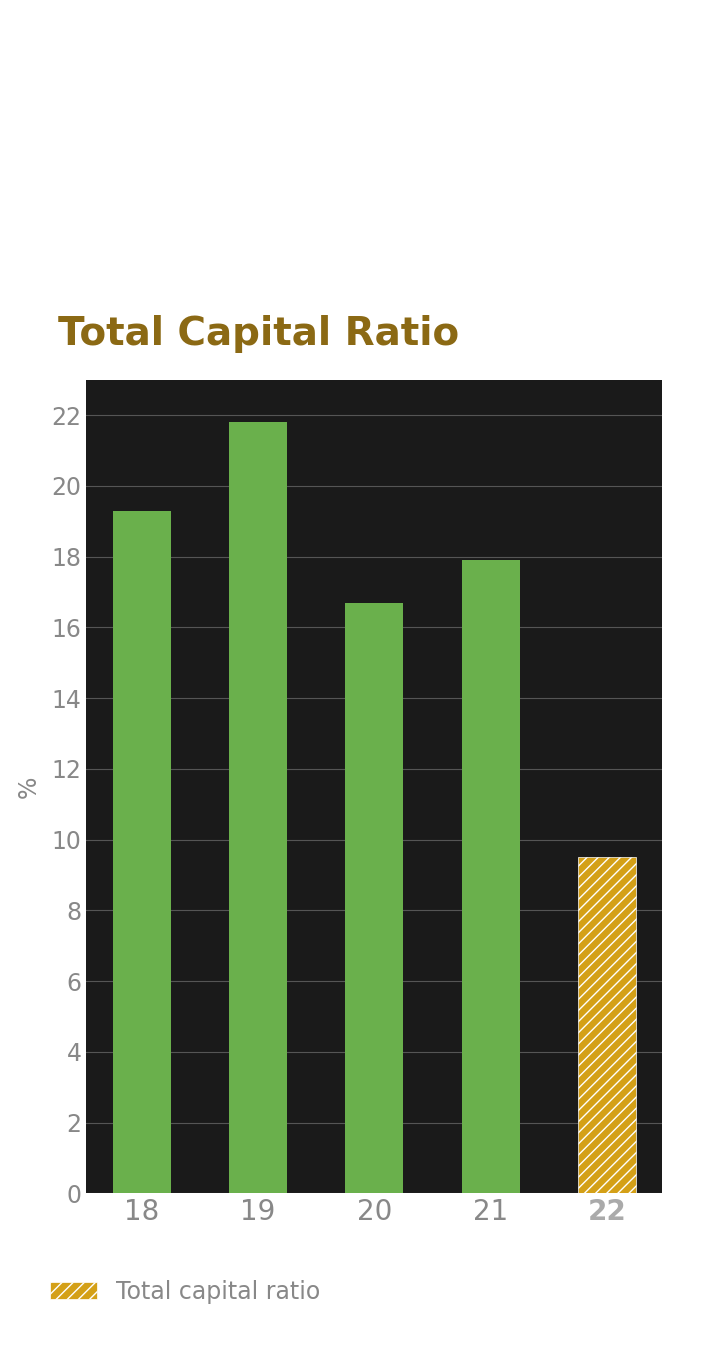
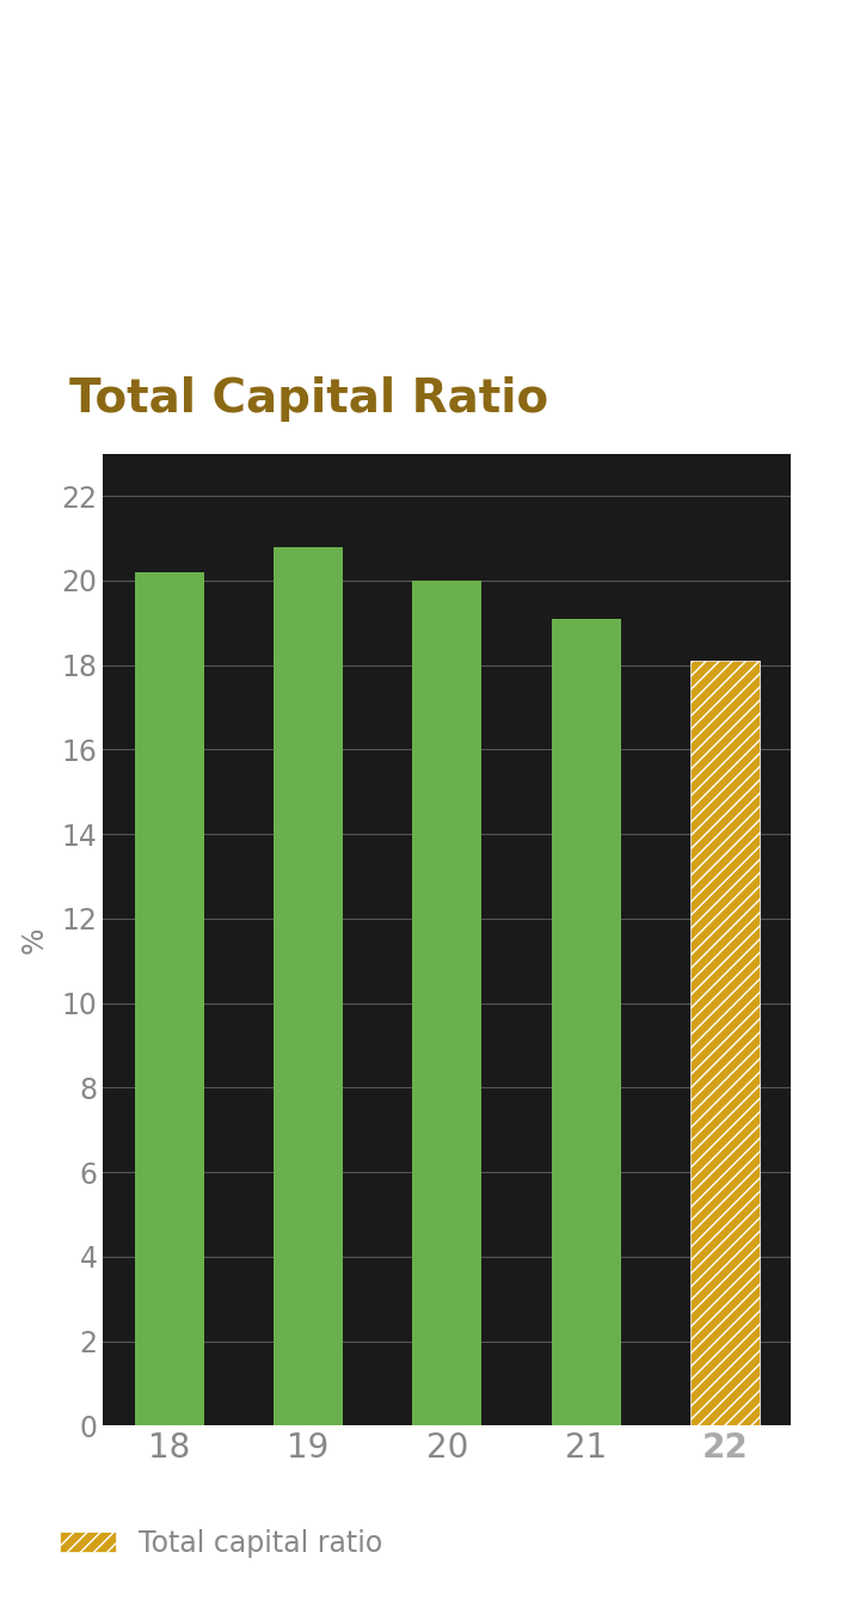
18: 19.3 -> 20.2
19: 21.8 -> 20.8
20: 16.7 -> 20.0
21: 17.9 -> 19.1
22: 9.5 -> 18.1
